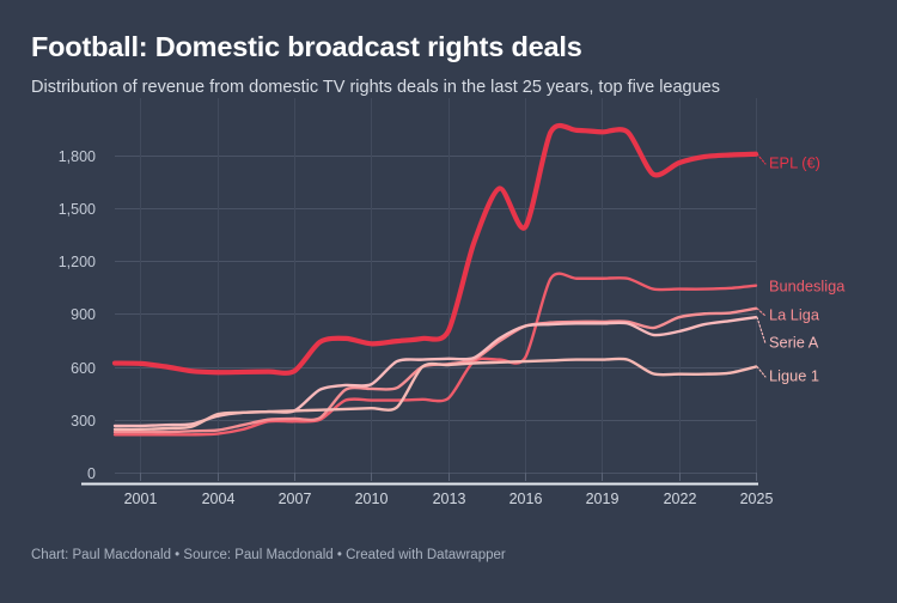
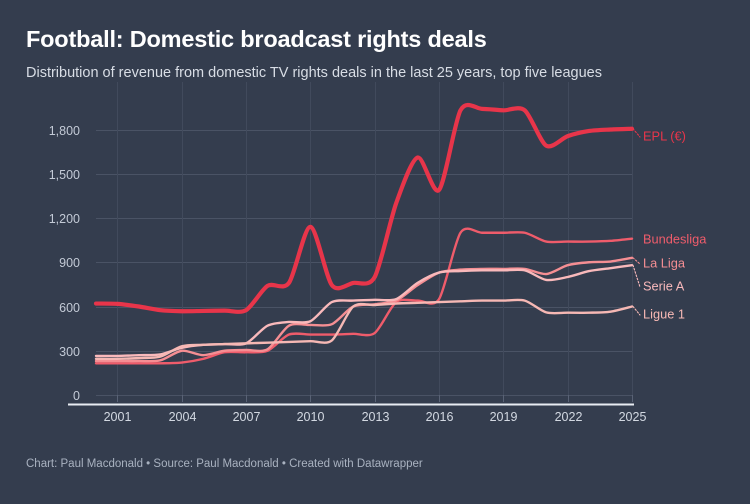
La Liga/2004: 240 -> 300
EPL (€)/2010: 730 -> 1140
